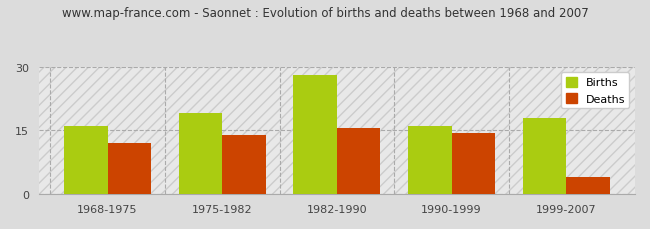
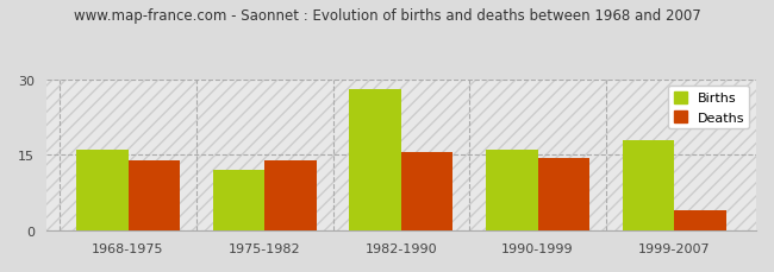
Deaths/1968-1975: 12.0 -> 14.0
Births/1975-1982: 19 -> 12
